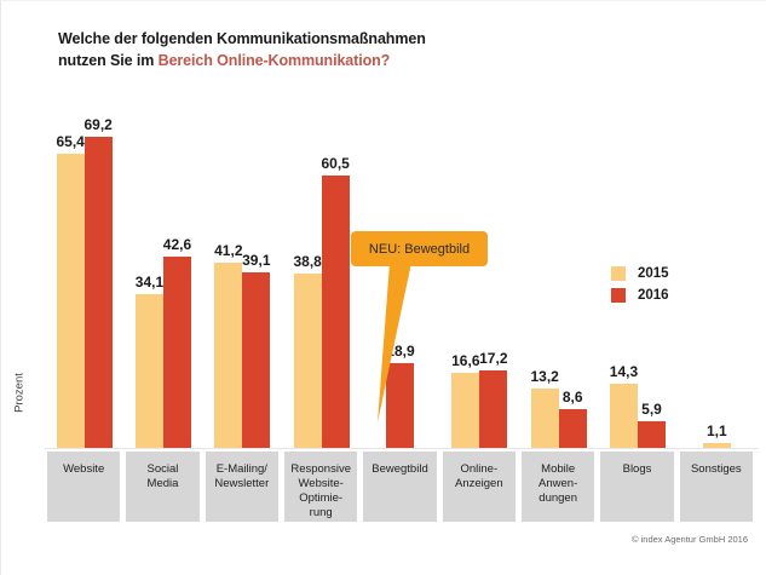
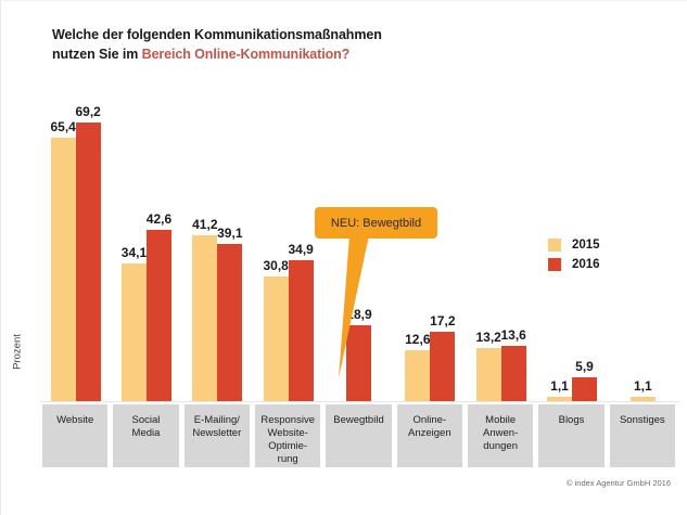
2015/Responsive Website- Optimie- rung: 38,8 -> 30,8
2016/Responsive Website- Optimie- rung: 60,5 -> 34,9
2015/Online- Anzeigen: 16,6 -> 12,6
2016/Mobile Anwen- dungen: 8,6 -> 13,6
2015/Blogs: 14,3 -> 1,1
